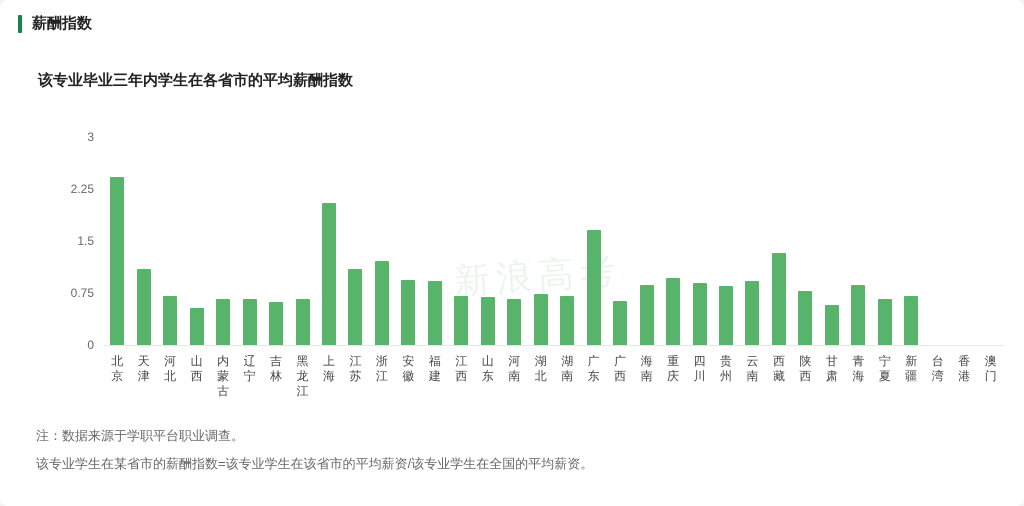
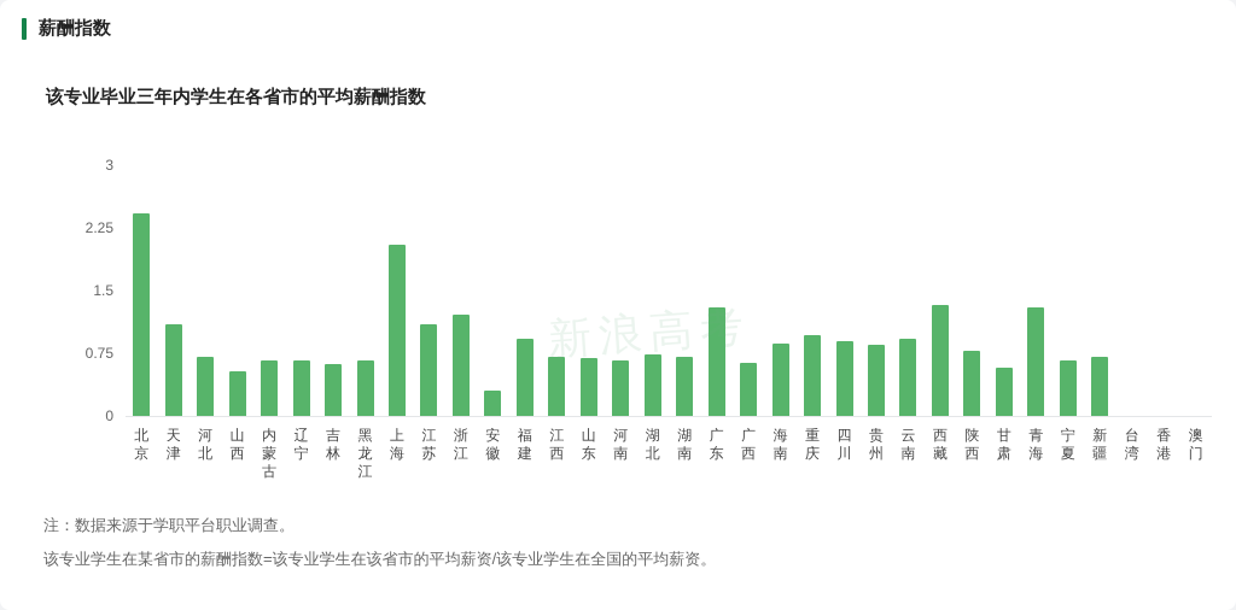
安徽: 0.9 -> 0.3
广东: 1.7 -> 1.3
青海: 0.9 -> 1.3
